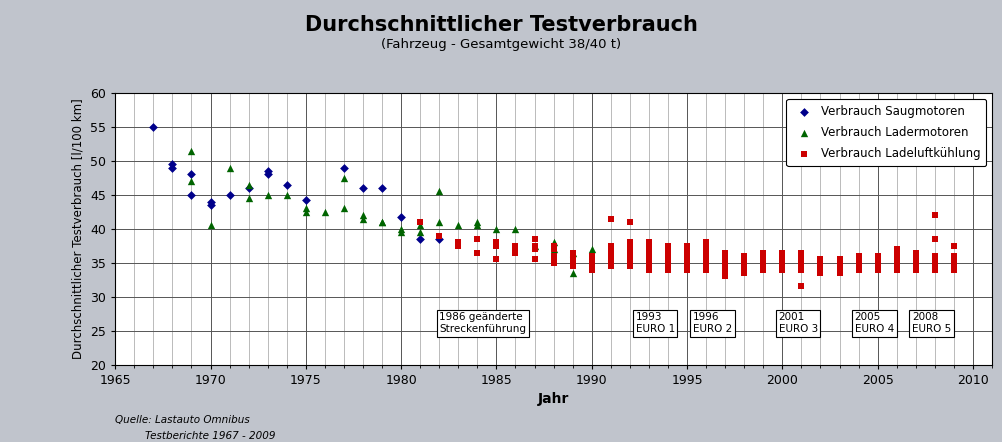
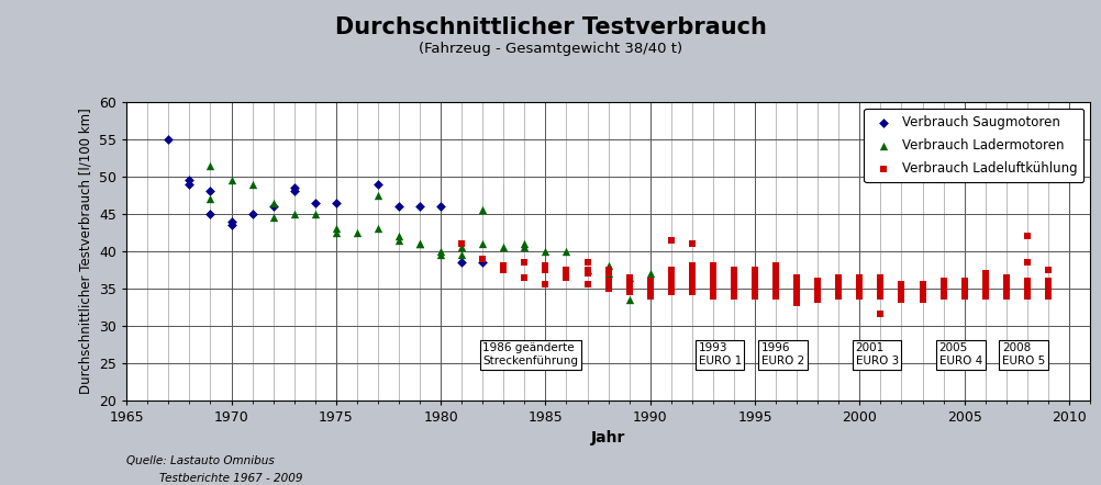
Verbrauch Ladermotoren/1970: 40.6 -> 49.5
Verbrauch Saugmotoren/1975: 44.2 -> 46.5
Verbrauch Saugmotoren/1980: 41.8 -> 46.0
